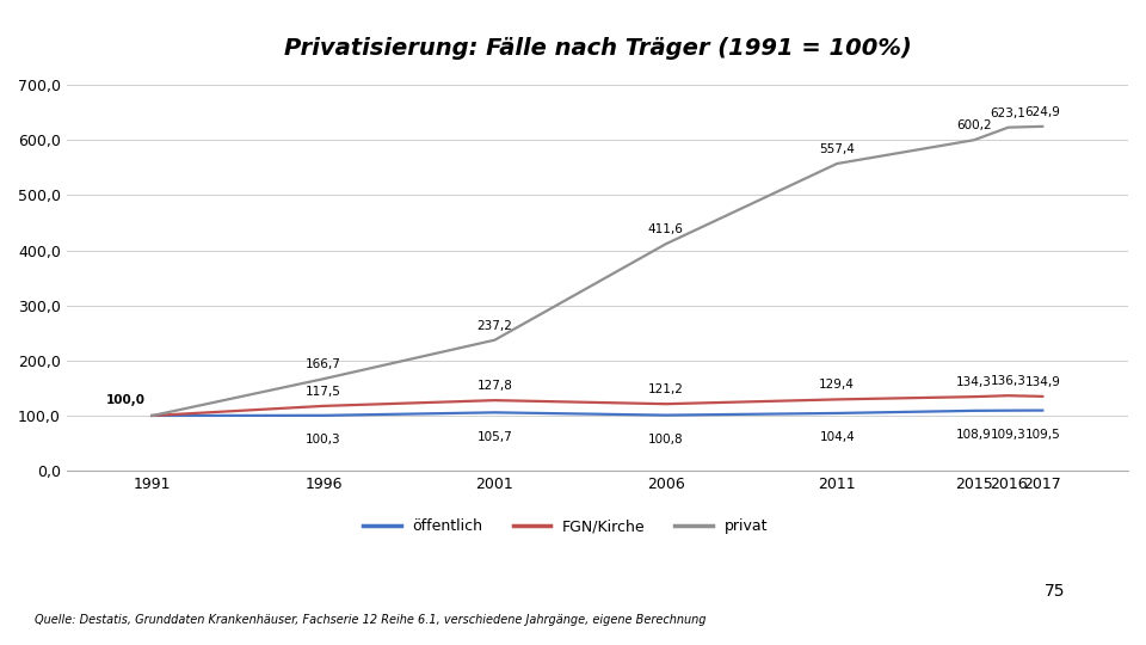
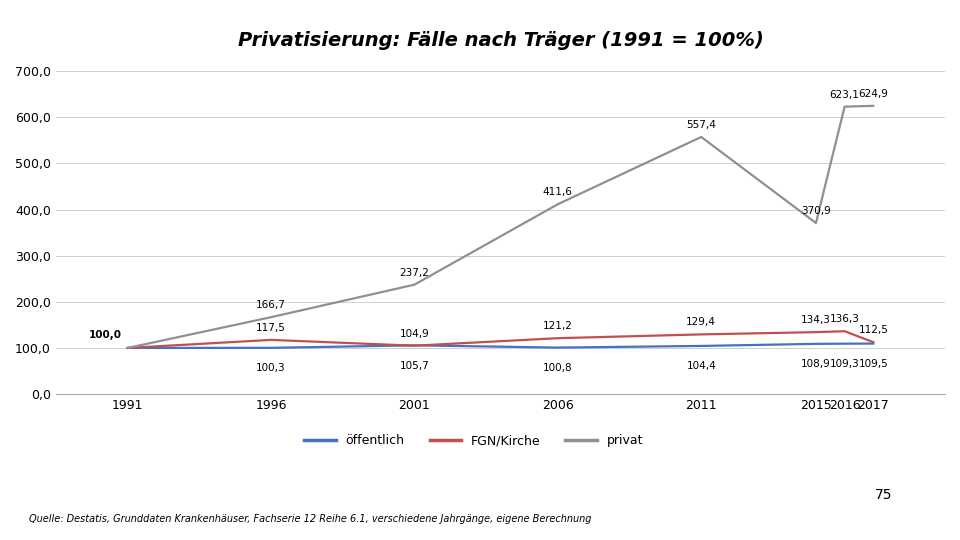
FGN/Kirche/2001: 127,8 -> 104,9
privat/2015: 600,2 -> 370,9
FGN/Kirche/2017: 134,9 -> 112,5
